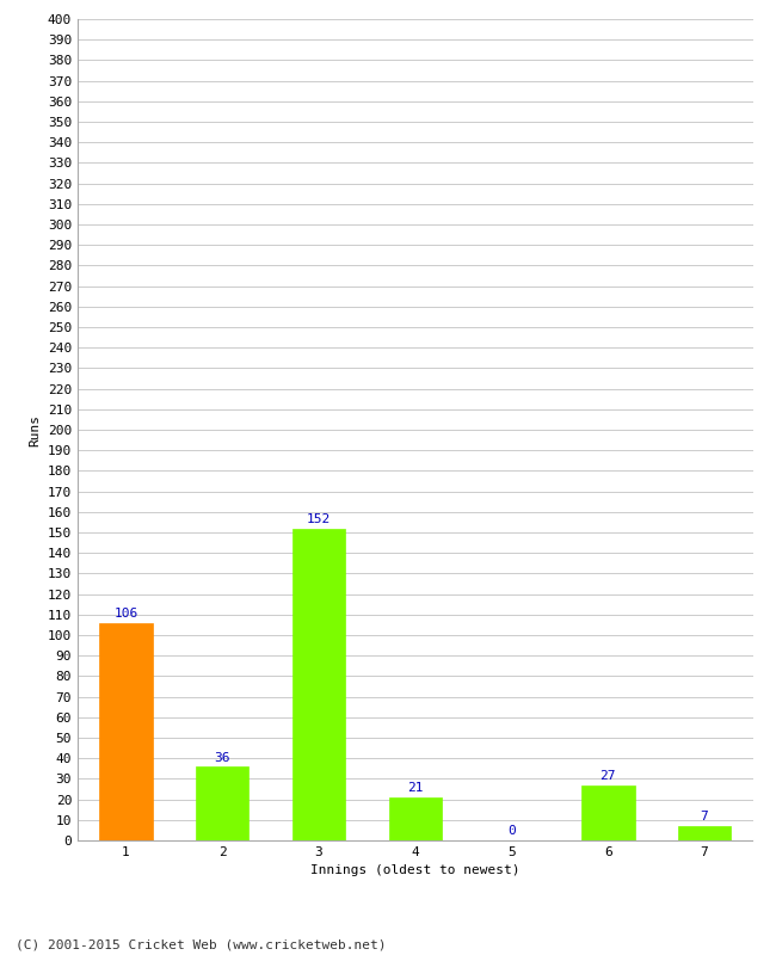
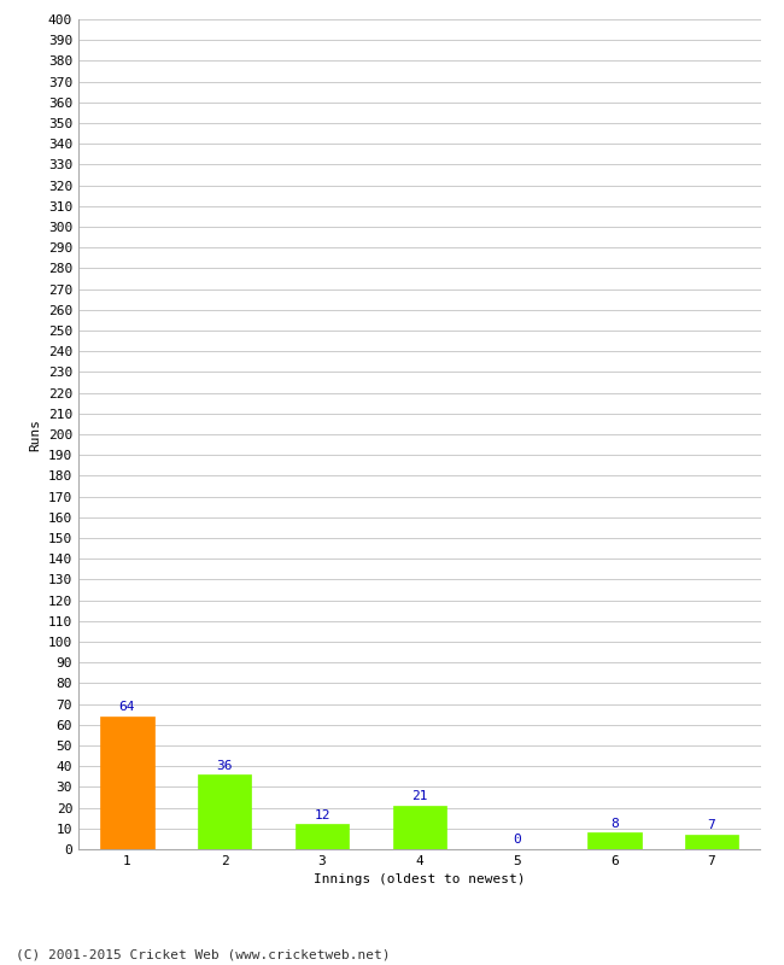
1: 106 -> 64
3: 152 -> 12
6: 27 -> 8
